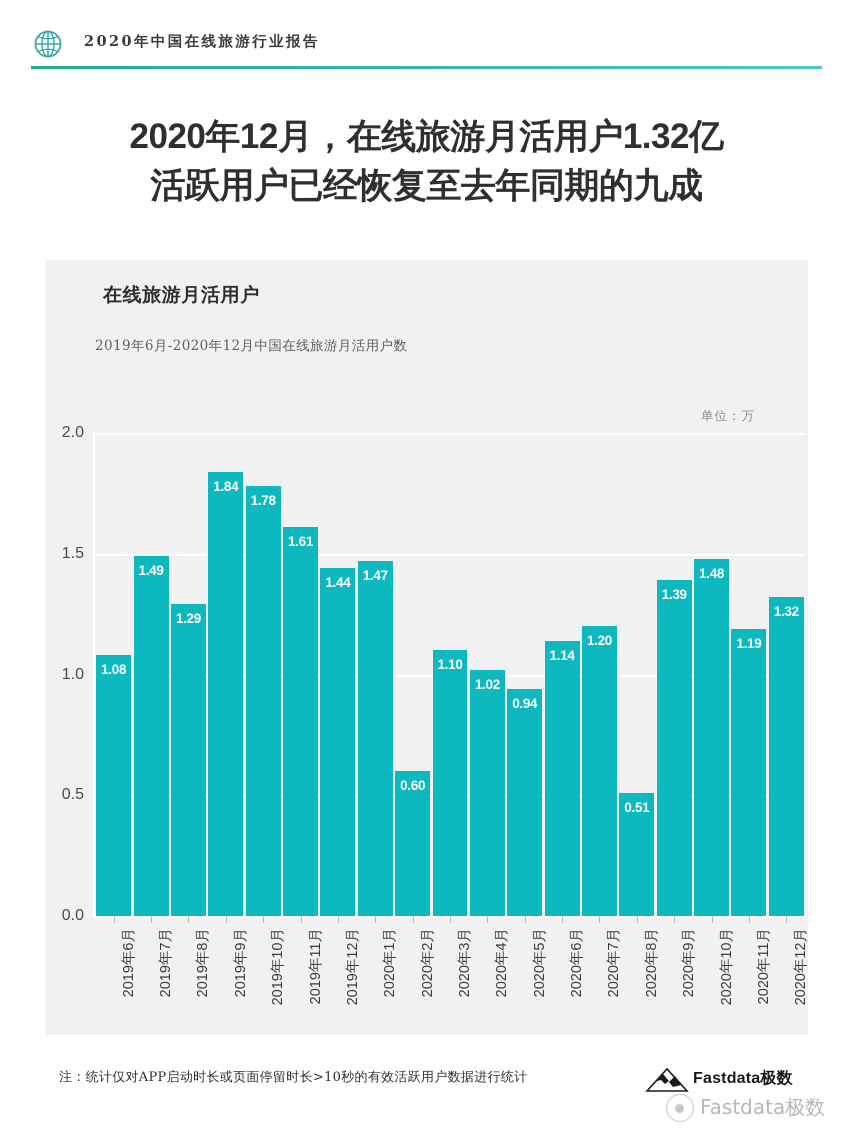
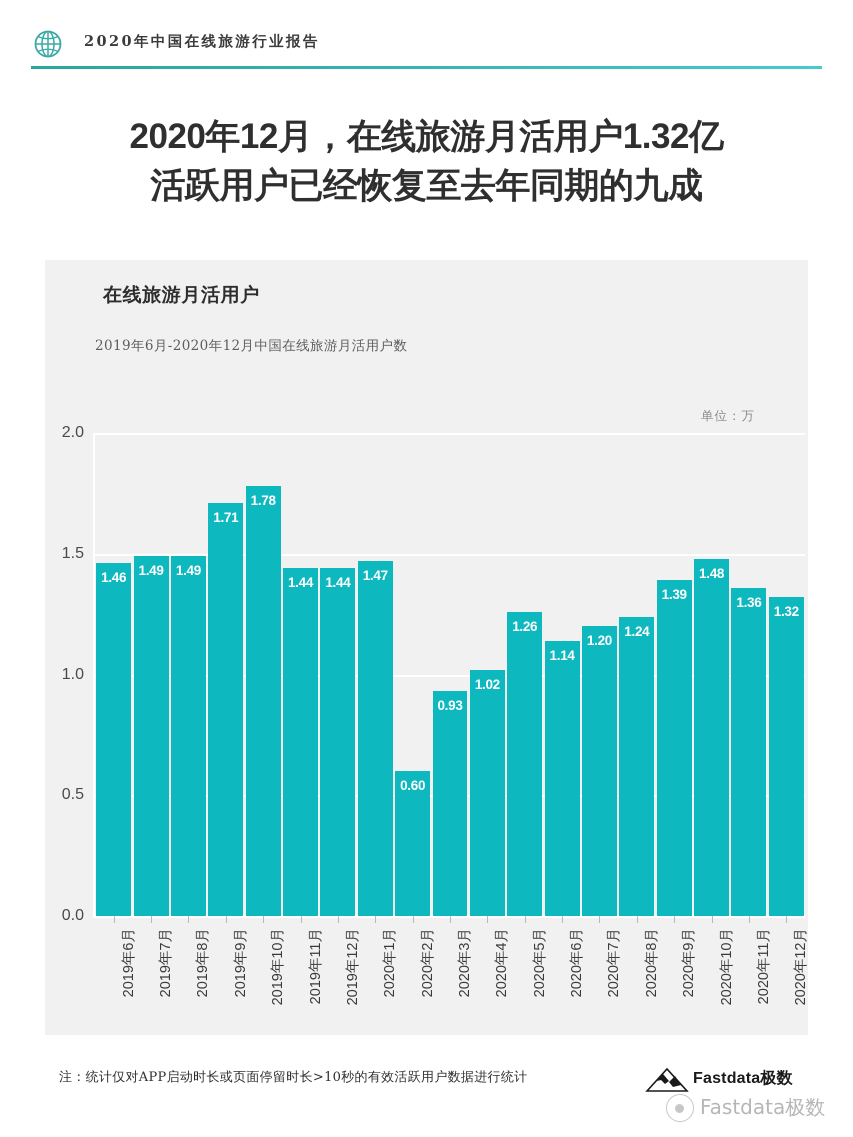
2019年6月: 1.08 -> 1.46
2019年8月: 1.29 -> 1.49
2019年9月: 1.84 -> 1.71
2019年11月: 1.61 -> 1.44
2020年3月: 1.10 -> 0.93
2020年5月: 0.94 -> 1.26
2020年8月: 0.51 -> 1.24
2020年11月: 1.19 -> 1.36
